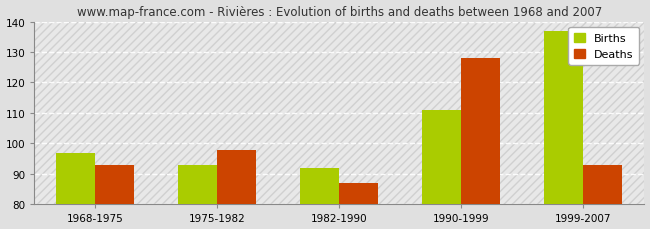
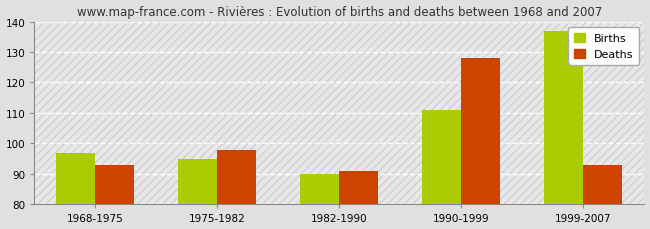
Births/1975-1982: 93 -> 95
Births/1982-1990: 92 -> 90
Deaths/1982-1990: 87 -> 91
